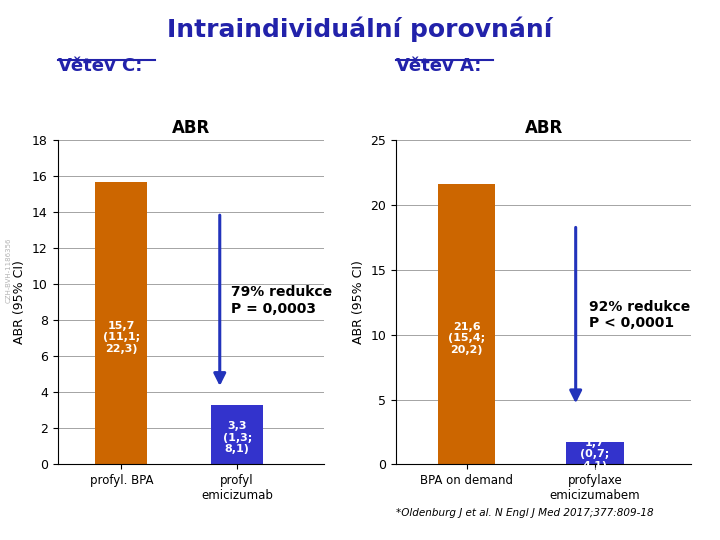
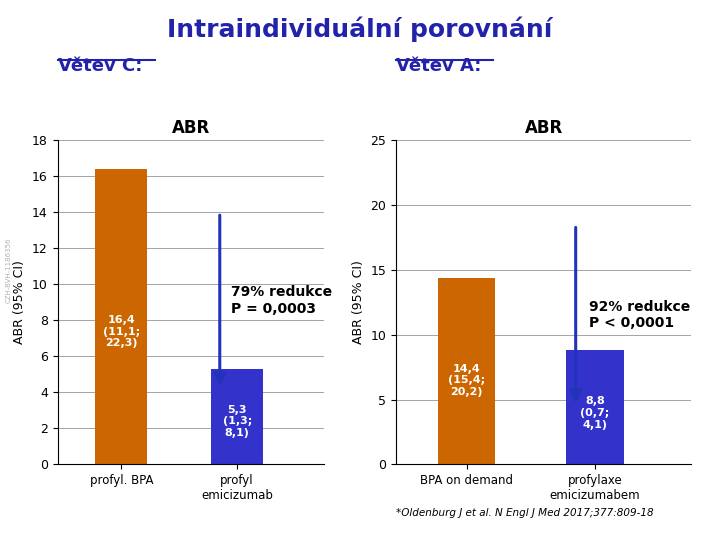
profyl. BPA: 15,7 -> 16,4
profyl emicizumab: 3,3 -> 5,3
BPA on demand: 21,6 -> 14,4
profylaxe emicizumabem: 1,7 -> 8,8
